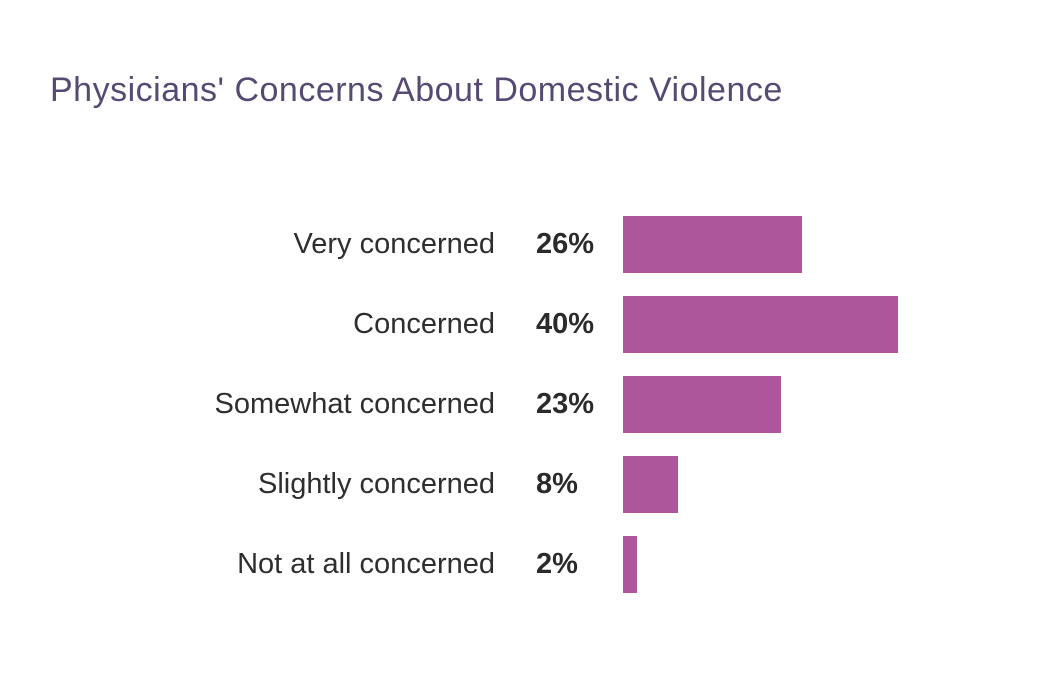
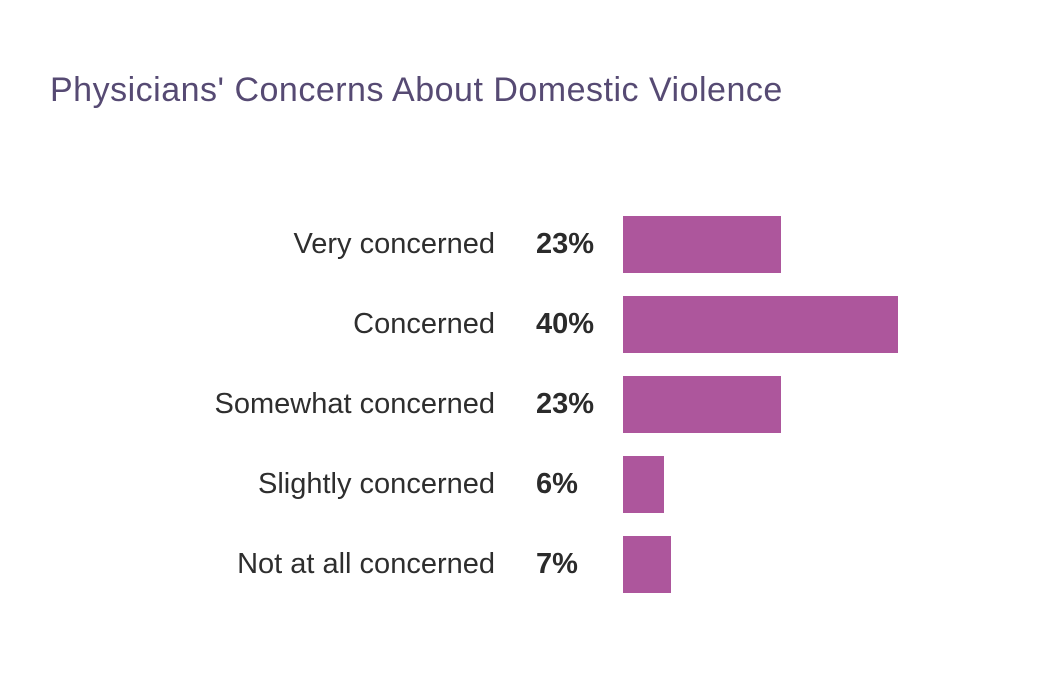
Very concerned: 26% -> 23%
Slightly concerned: 8% -> 6%
Not at all concerned: 2% -> 7%
